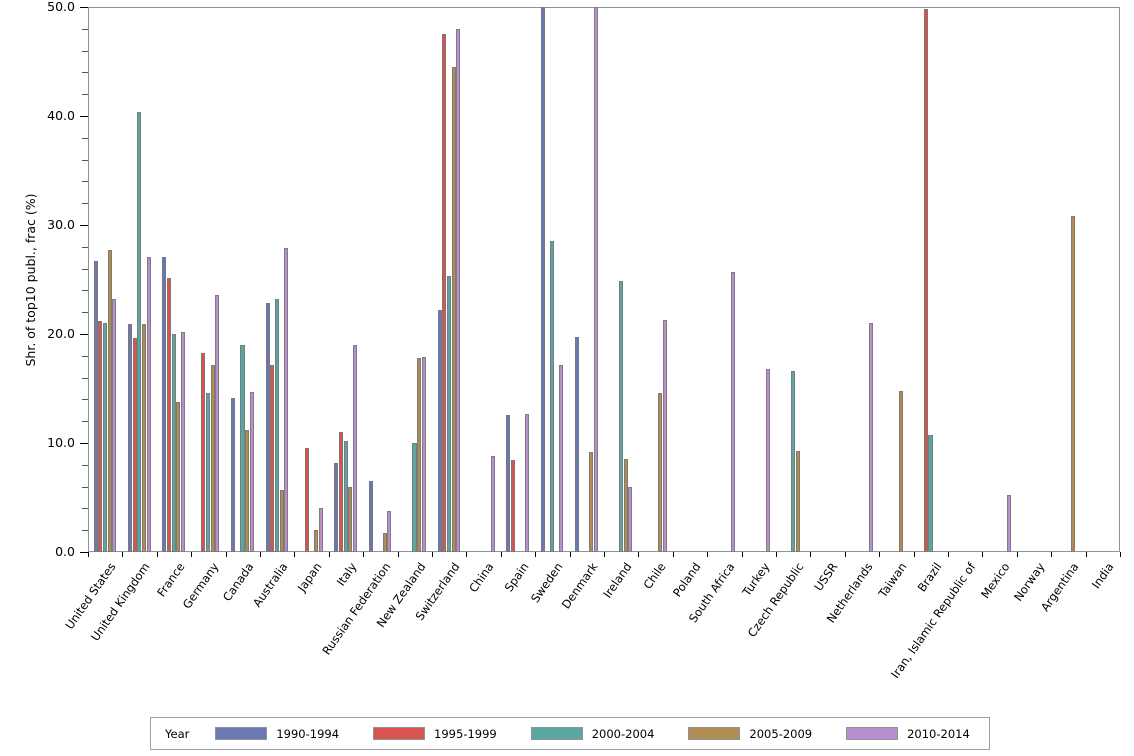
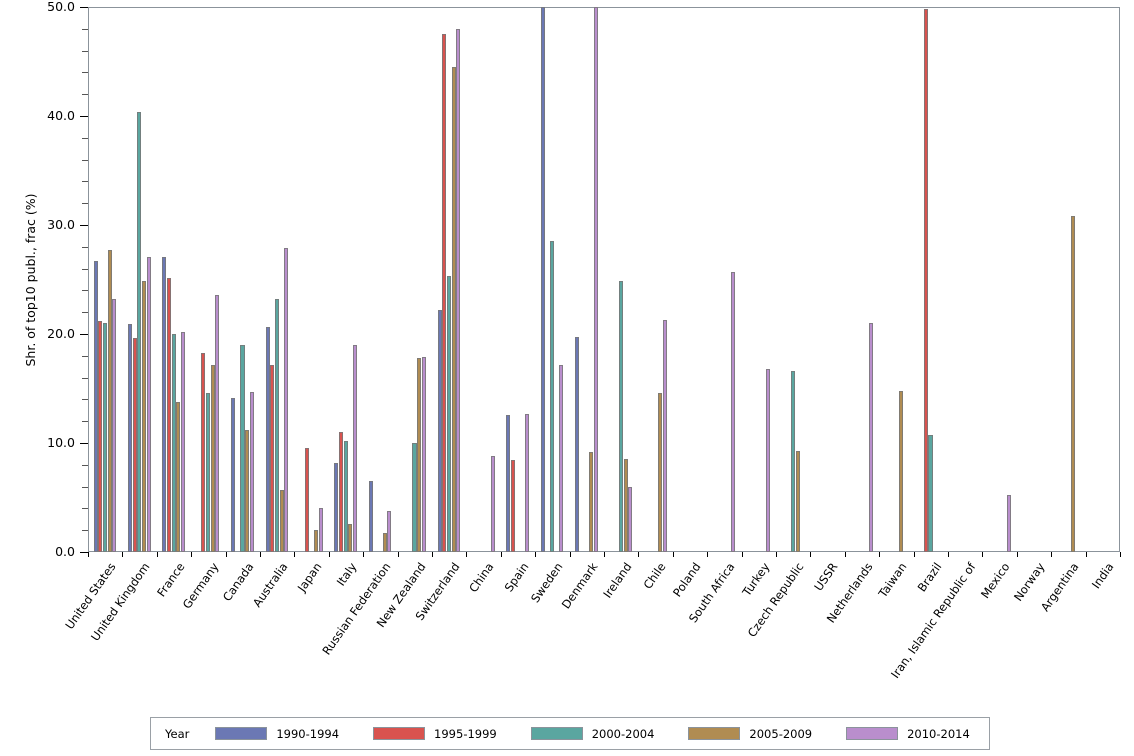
2005-2009/United Kingdom: 20.9 -> 24.9
1990-1994/Australia: 22.8 -> 20.6
2005-2009/Italy: 6.0 -> 2.6
